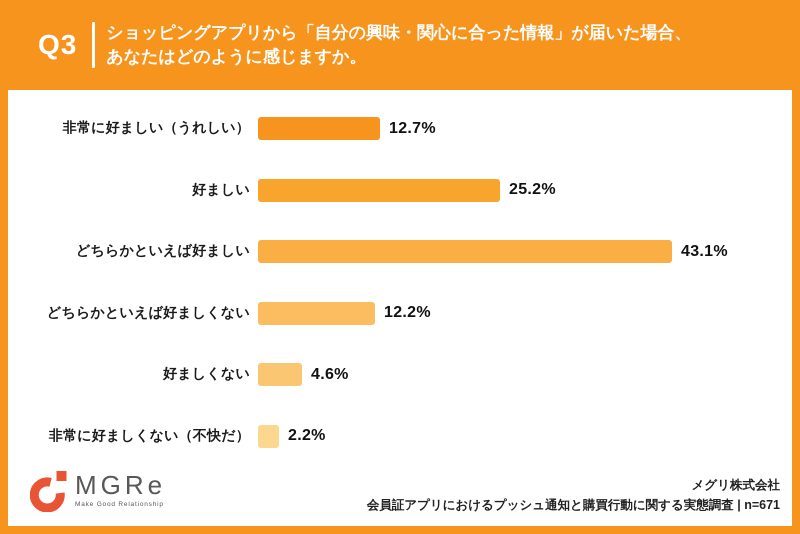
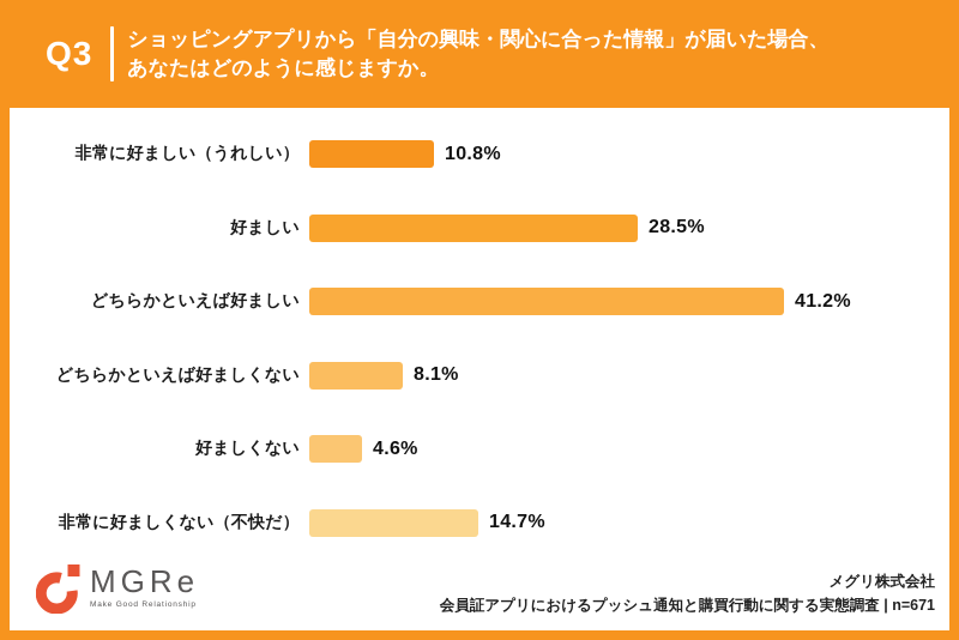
非常に好ましい（うれしい）: 12.7% -> 10.8%
好ましい: 25.2% -> 28.5%
どちらかといえば好ましい: 43.1% -> 41.2%
どちらかといえば好ましくない: 12.2% -> 8.1%
非常に好ましくない（不快だ）: 2.2% -> 14.7%
